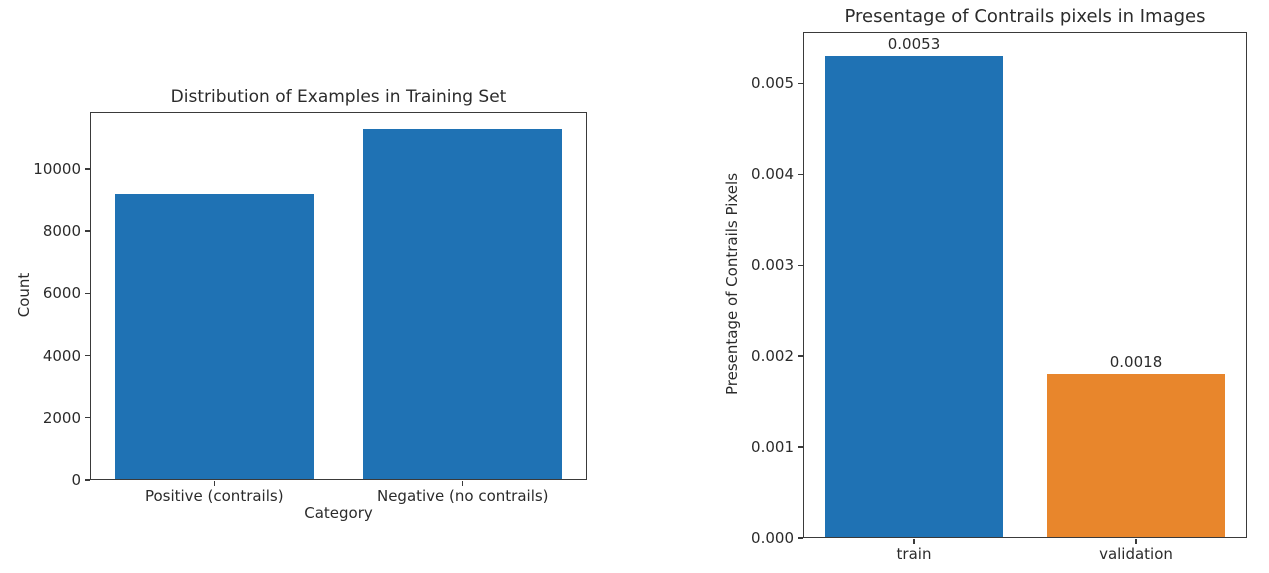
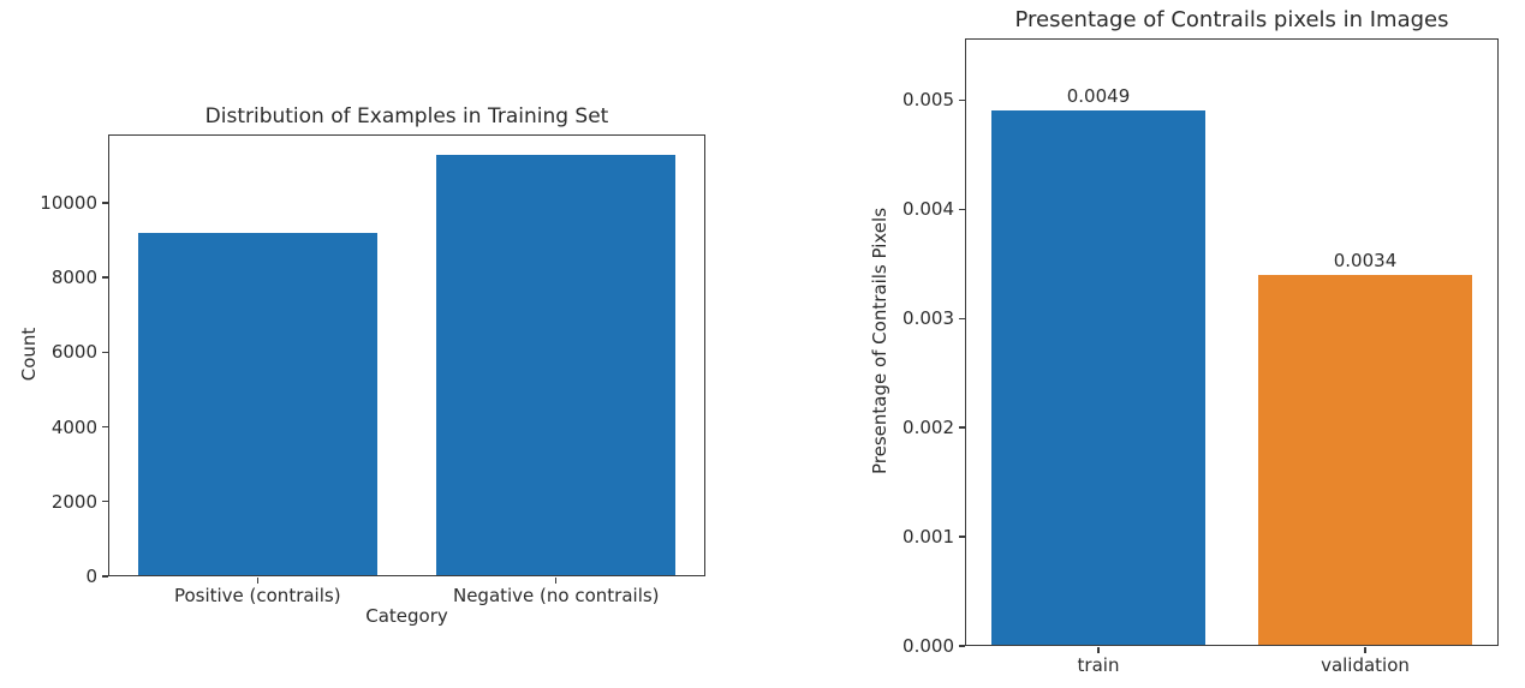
Presentage of Contrails pixels in Images/train: 0.0053 -> 0.0049
Presentage of Contrails pixels in Images/validation: 0.0018 -> 0.0034
